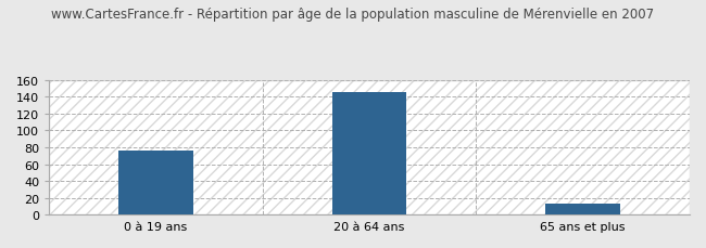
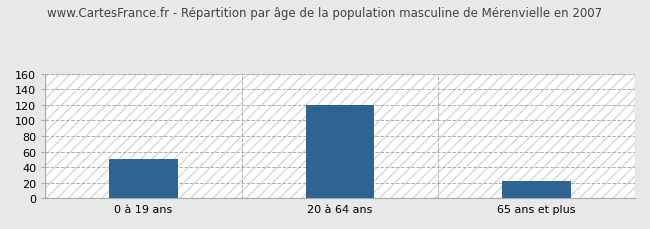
0 à 19 ans: 76 -> 50
20 à 64 ans: 146 -> 120
65 ans et plus: 14 -> 22
